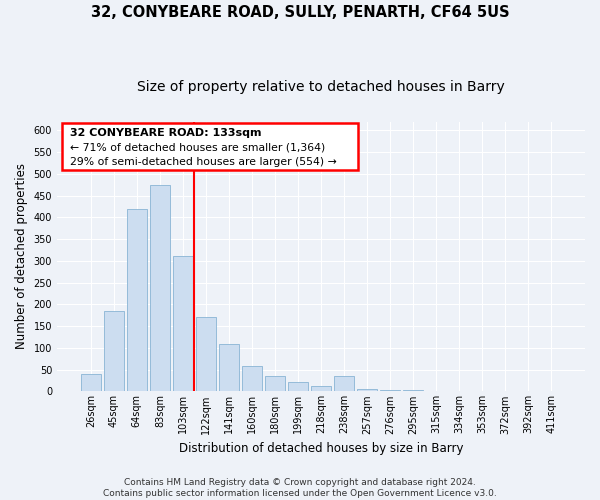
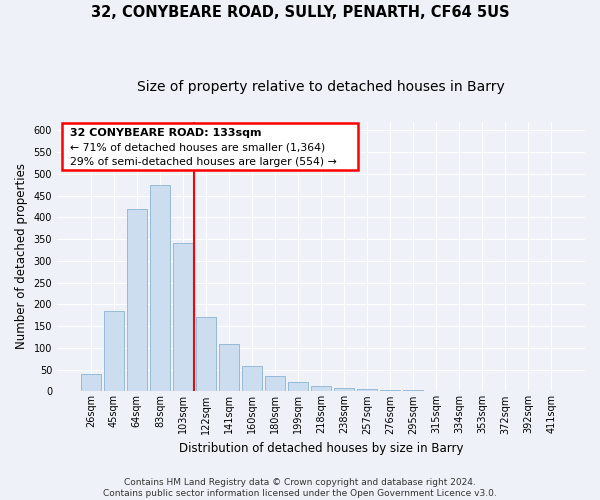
103sqm: 310 -> 340
238sqm: 35 -> 8
